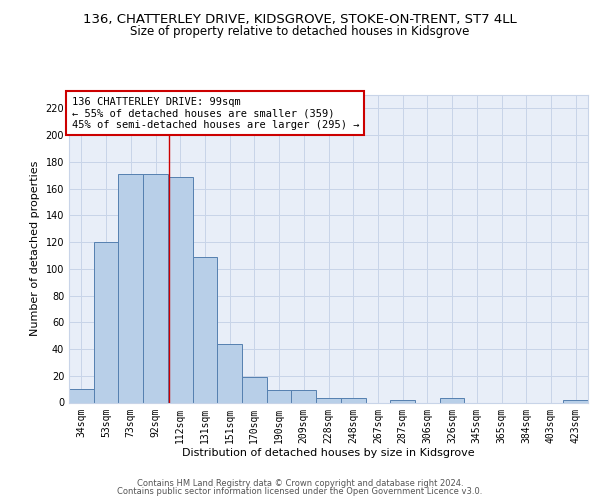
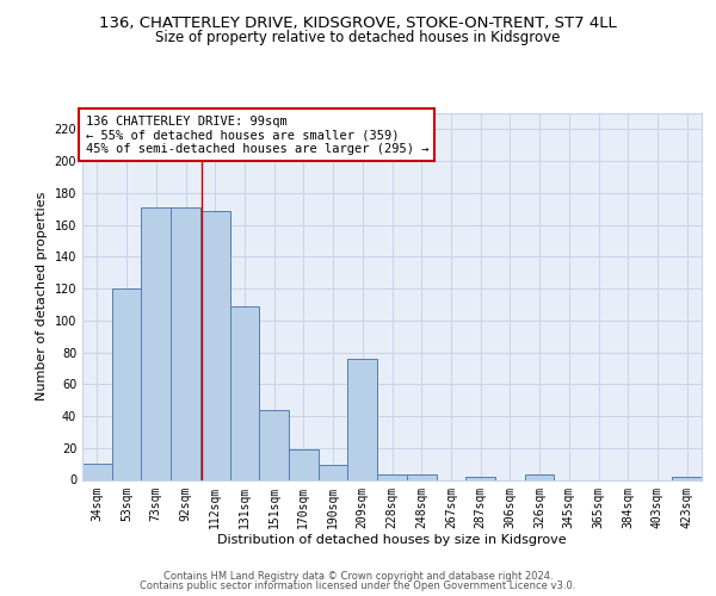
209sqm: 9 -> 76
